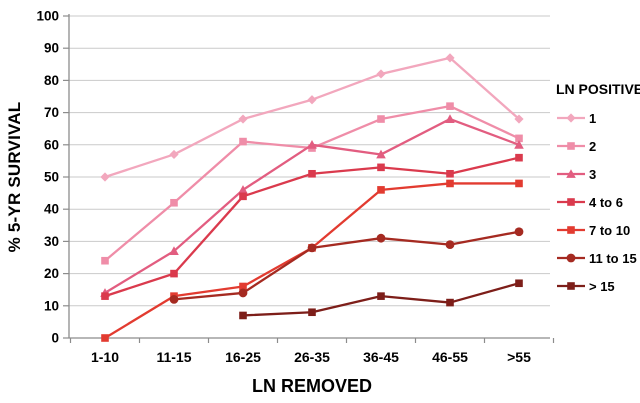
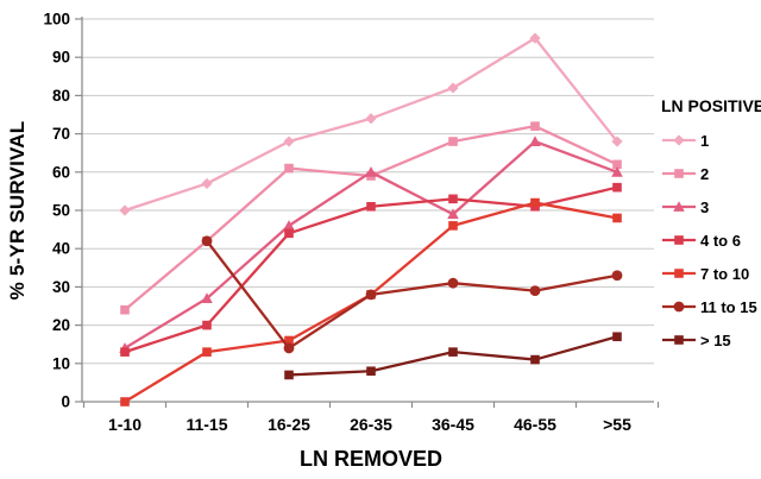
11 to 15/11-15: 12 -> 42
3/36-45: 57 -> 49
1/46-55: 87 -> 95
7 to 10/46-55: 48 -> 52
